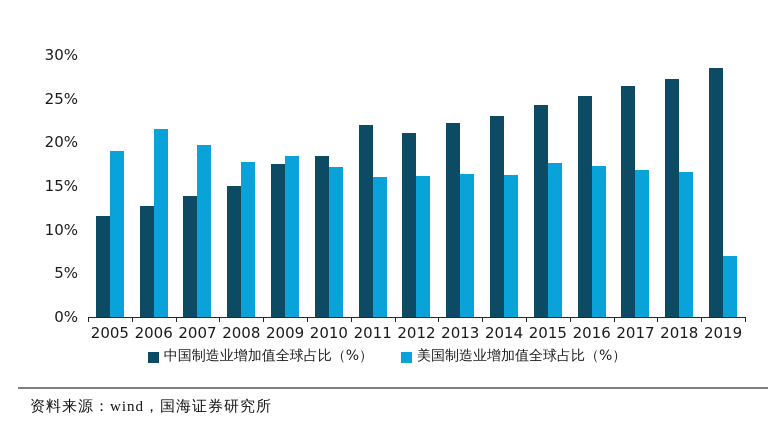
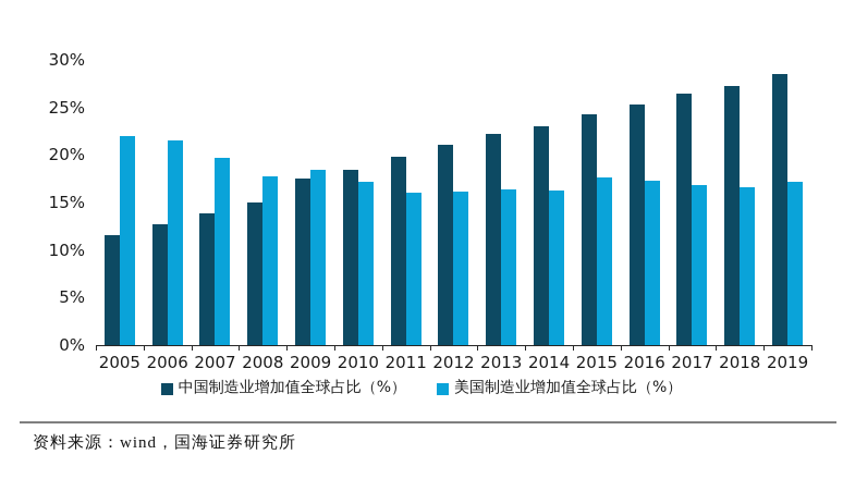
美国制造业增加值全球占比（%）/2005: 19% -> 22%
中国制造业增加值全球占比（%）/2011: 22% -> 20%
美国制造业增加值全球占比（%）/2019: 7% -> 17%
